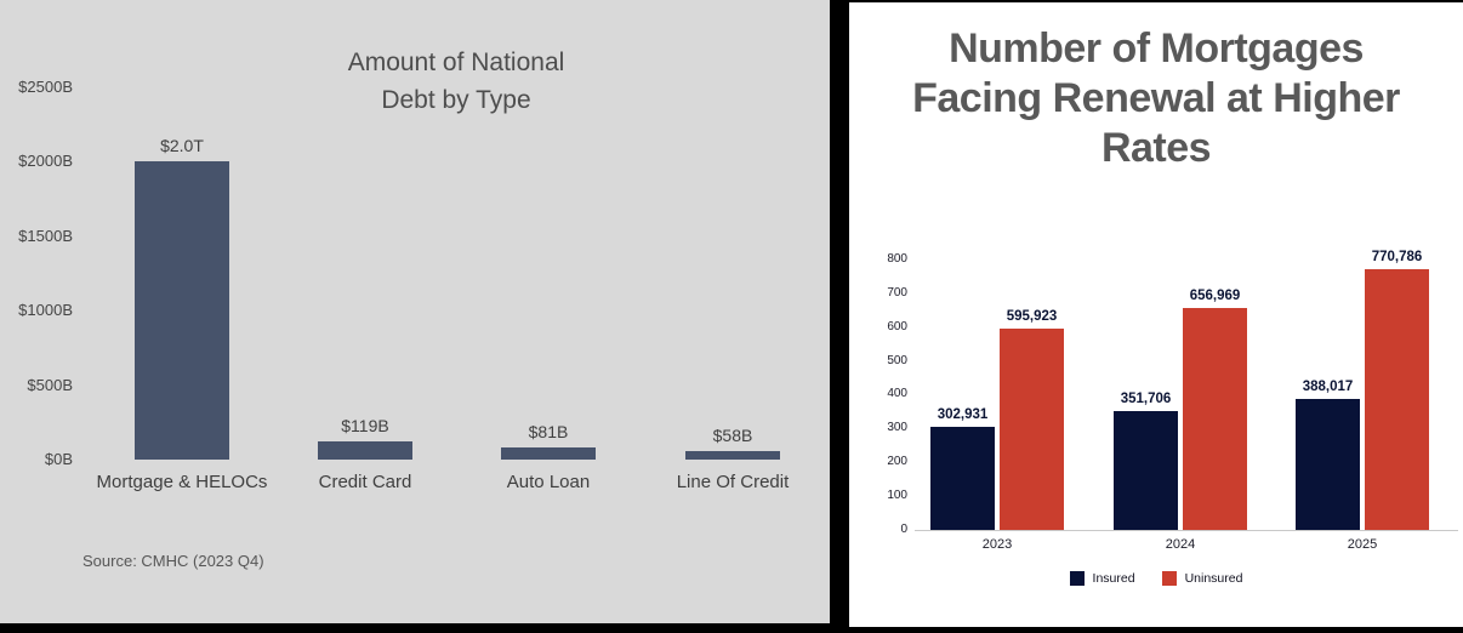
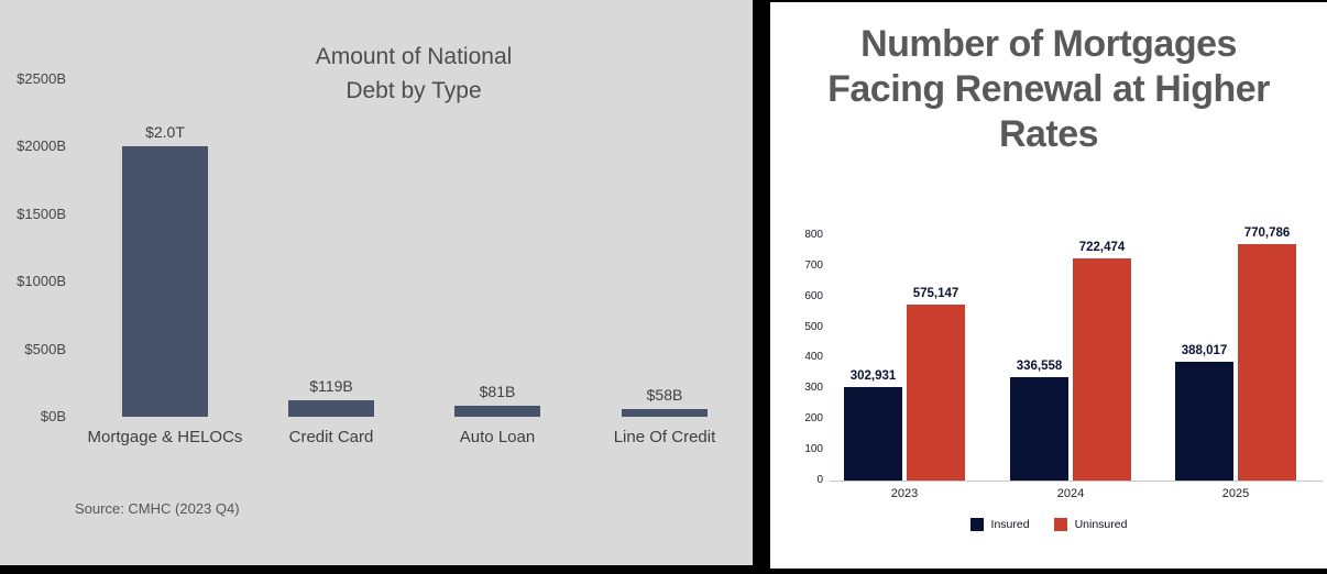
Number of Mortgages Facing Renewal at Higher Rates/Uninsured/2023: 595,923 -> 575,147
Number of Mortgages Facing Renewal at Higher Rates/Insured/2024: 351,706 -> 336,558
Number of Mortgages Facing Renewal at Higher Rates/Uninsured/2024: 656,969 -> 722,474
